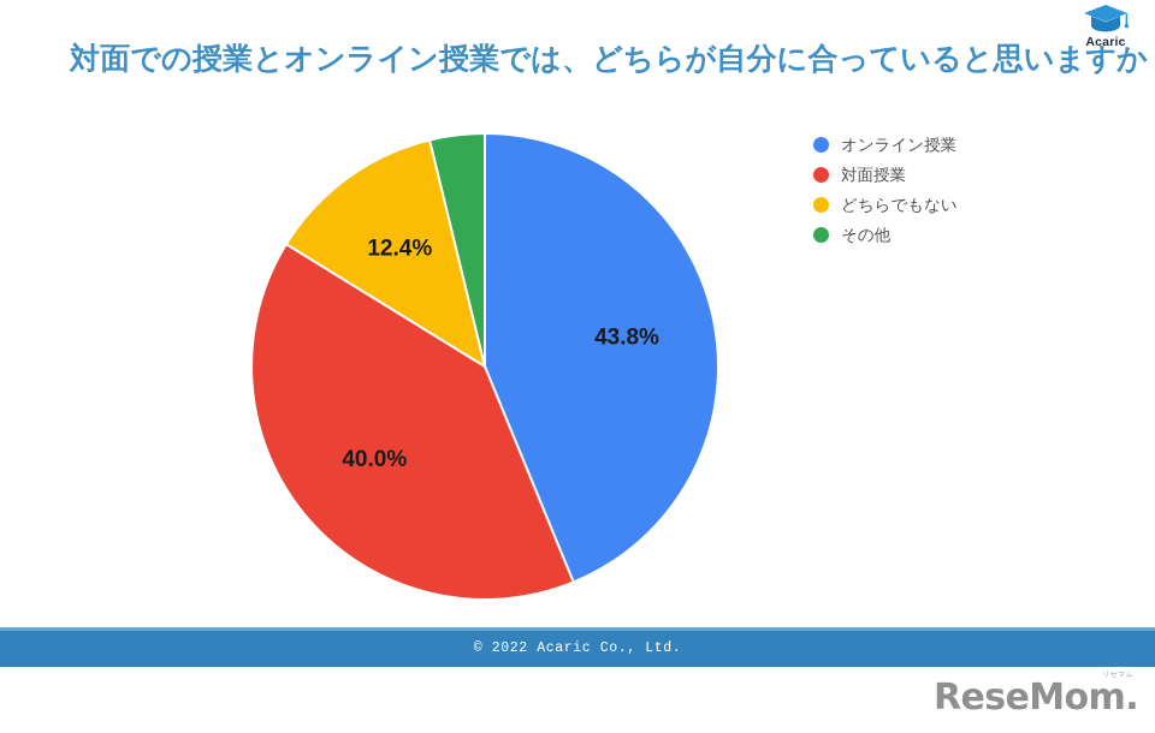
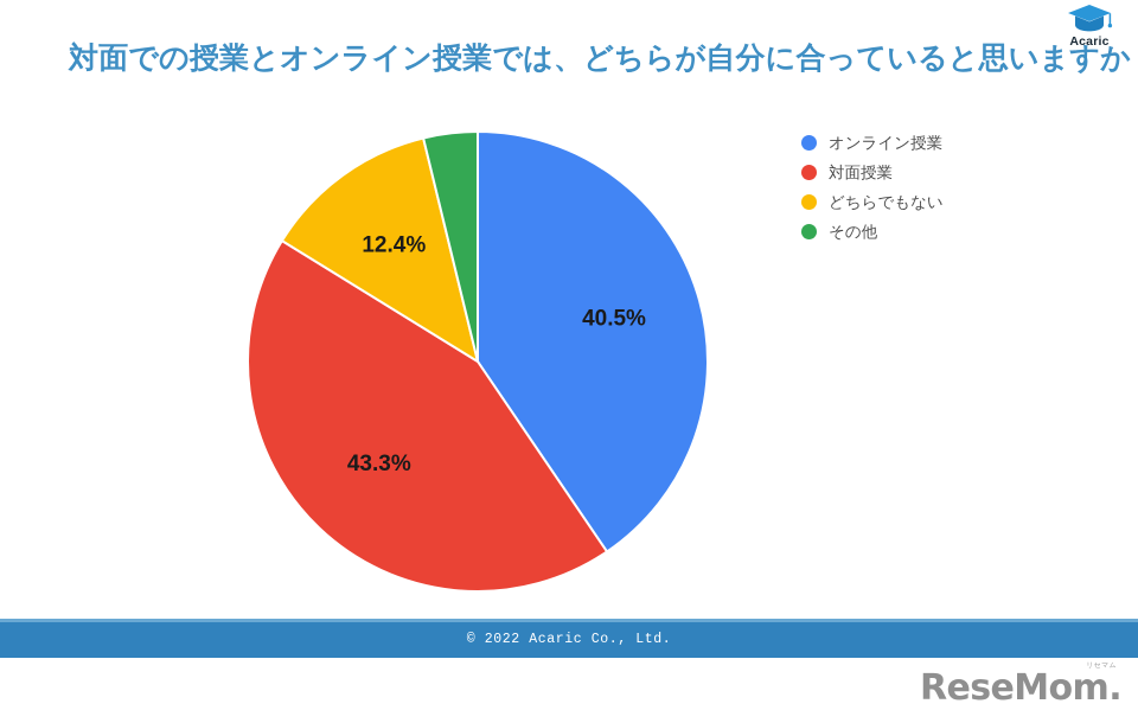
オンライン授業: 43.8% -> 40.5%
対面授業: 40.0% -> 43.3%
